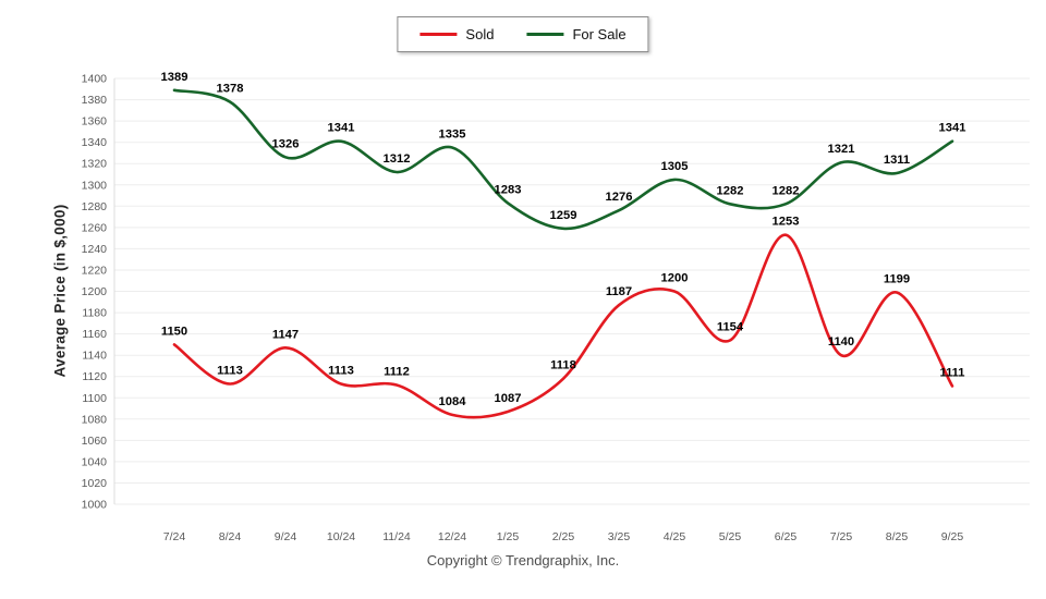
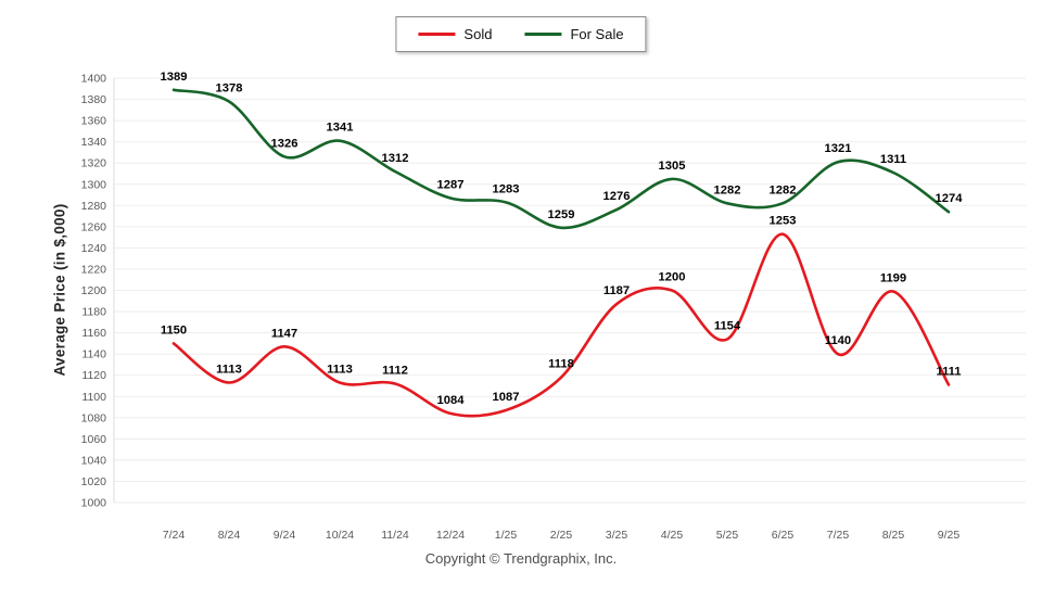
For Sale/12/24: 1335 -> 1287
For Sale/9/25: 1341 -> 1274
